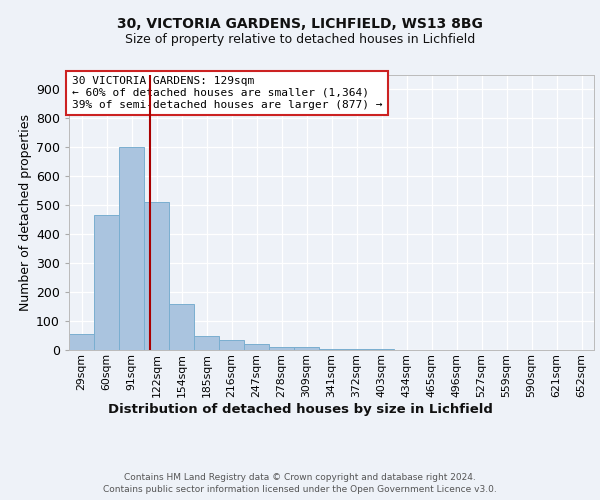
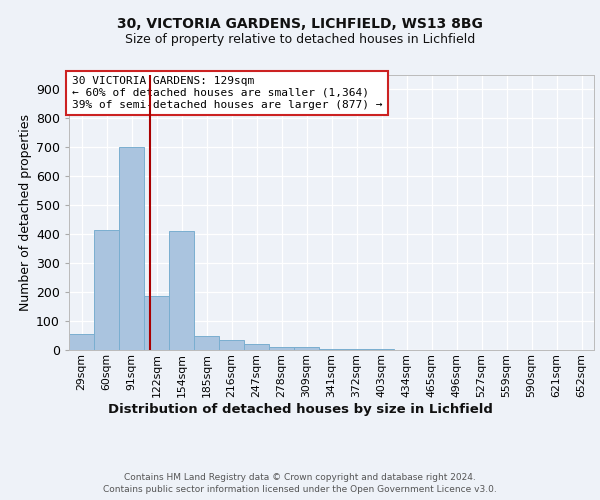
60sqm: 465 -> 415
122sqm: 510 -> 185
154sqm: 160 -> 410
